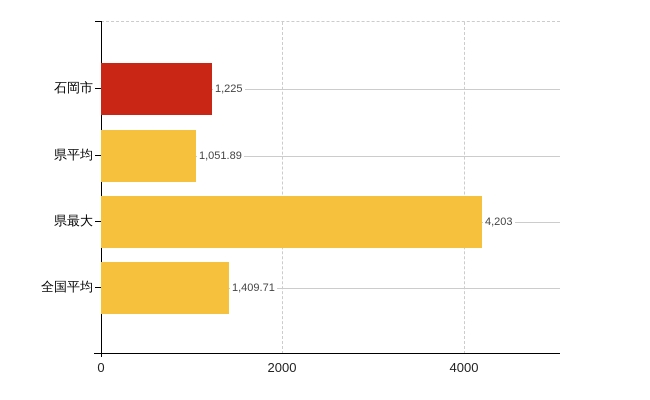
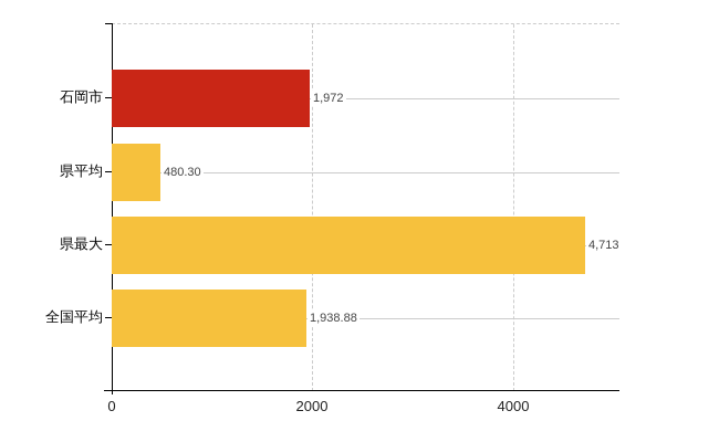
石岡市: 1,225 -> 1,972
県平均: 1,051.89 -> 480.30
県最大: 4,203 -> 4,713
全国平均: 1,409.71 -> 1,938.88
